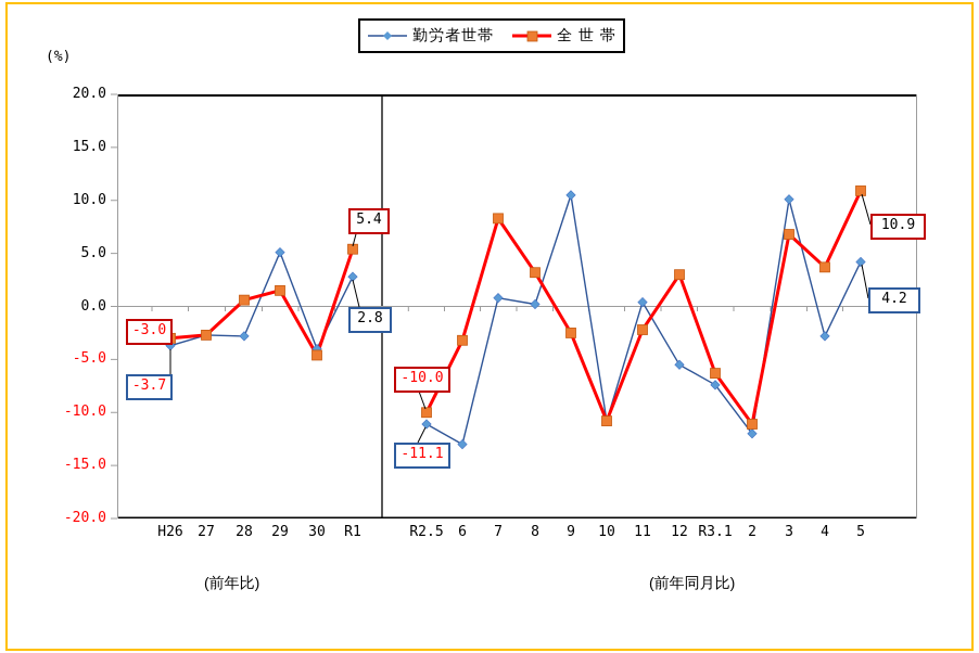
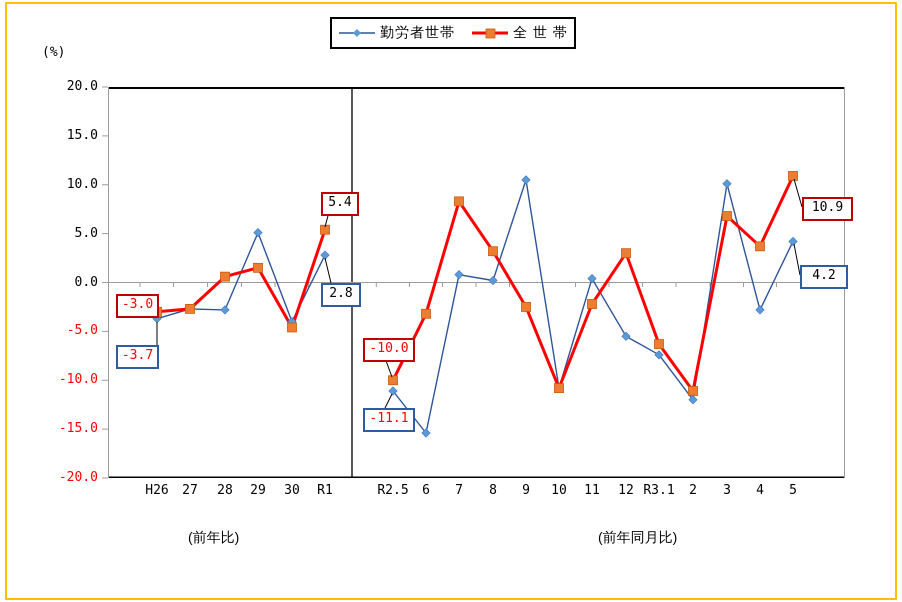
勤労者世帯/6: -13 -> -15
